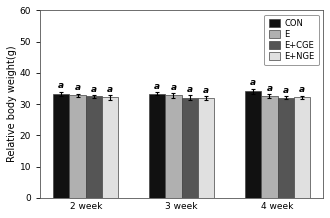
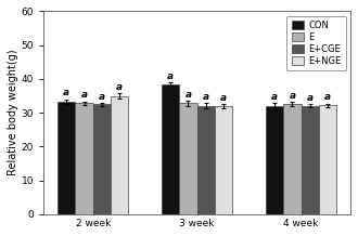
E+NGE/2 week: 32.2 -> 35.0
CON/3 week: 33.3 -> 38.5
CON/4 week: 34.1 -> 32.0
